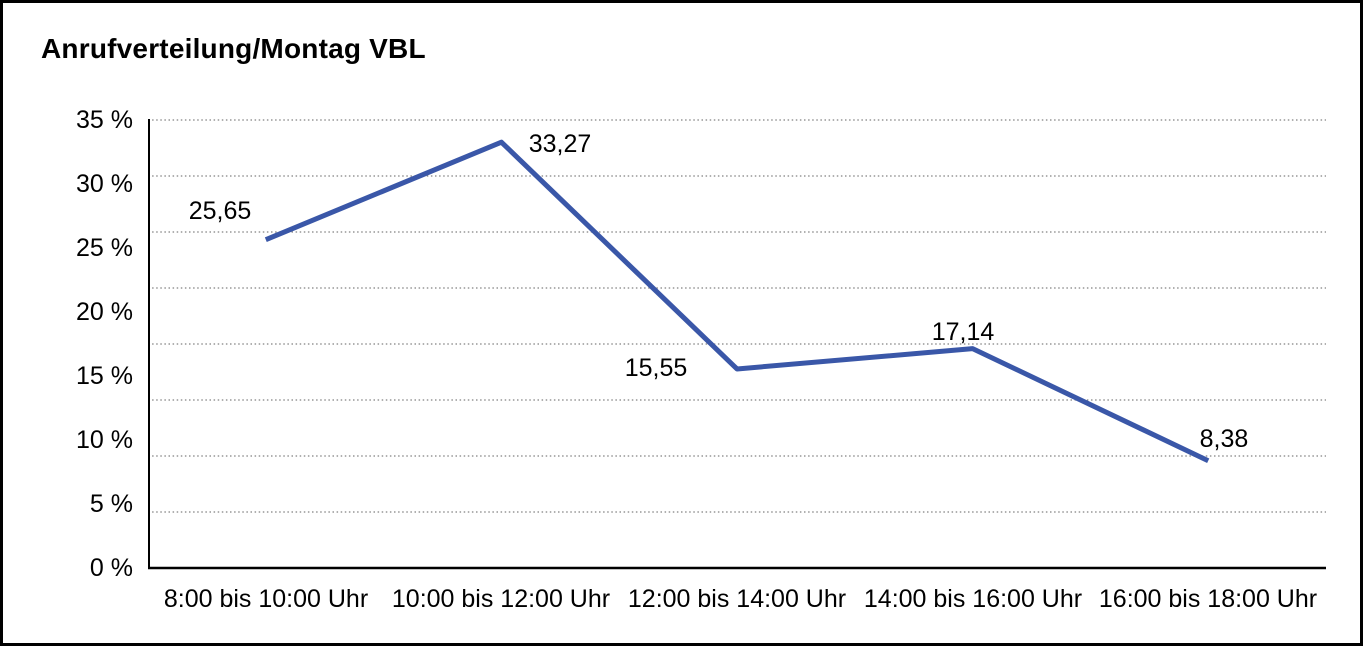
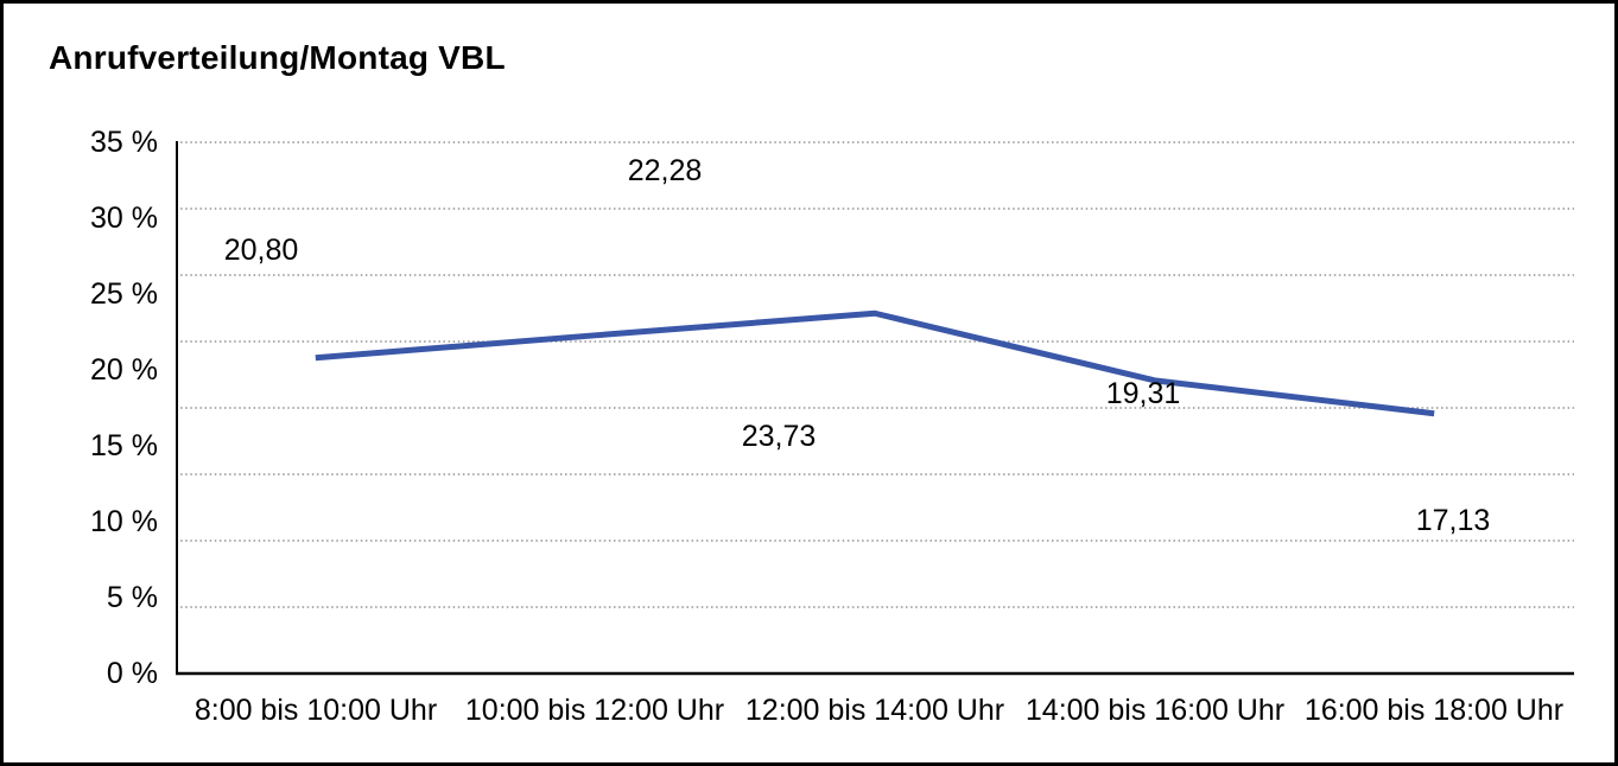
8:00 bis 10:00 Uhr: 25,65 -> 20,80
10:00 bis 12:00 Uhr: 33,27 -> 22,28
12:00 bis 14:00 Uhr: 15,55 -> 23,73
14:00 bis 16:00 Uhr: 17,14 -> 19,31
16:00 bis 18:00 Uhr: 8,38 -> 17,13
